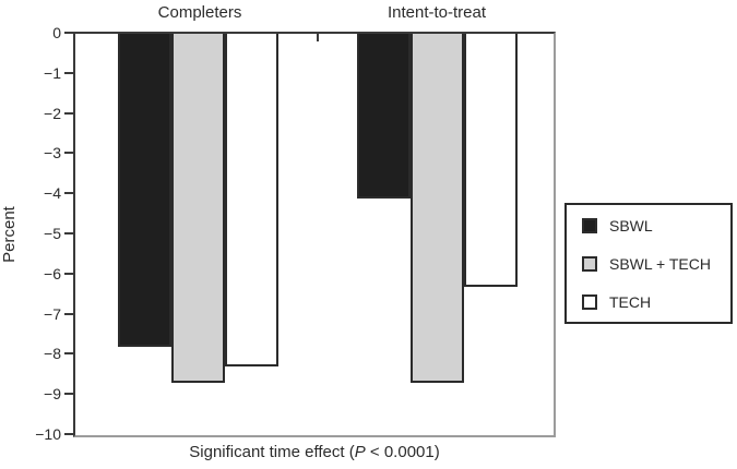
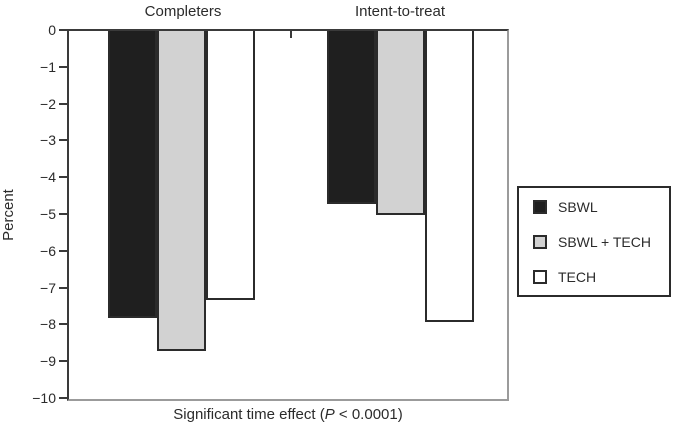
TECH/Completers: -8.3 -> -7.3
SBWL/Intent-to-treat: -4.1 -> -4.7
SBWL + TECH/Intent-to-treat: -8.7 -> -5.0
TECH/Intent-to-treat: -6.3 -> -7.9
